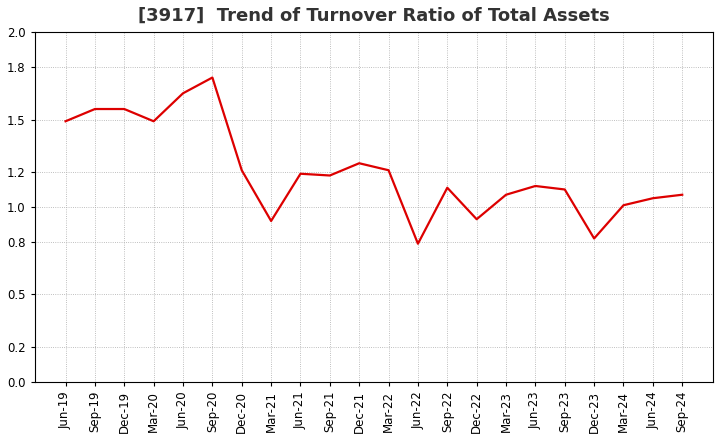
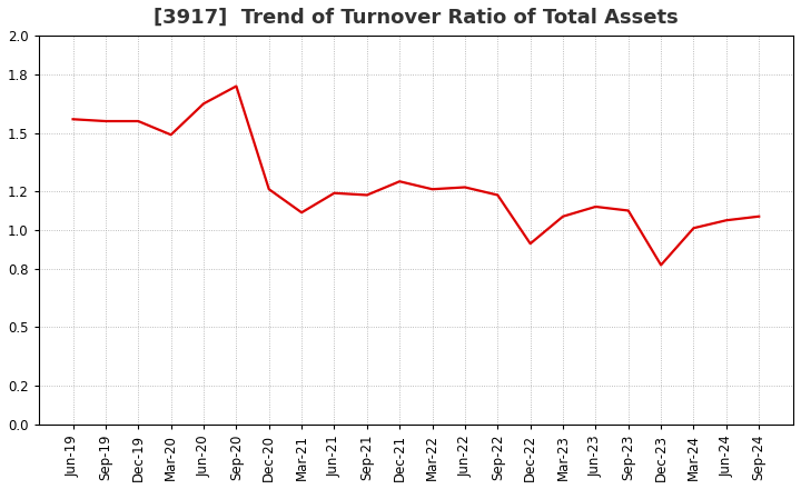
Jun-19: 1.49 -> 1.57
Mar-21: 0.92 -> 1.09
Jun-22: 0.79 -> 1.22
Sep-22: 1.11 -> 1.18
